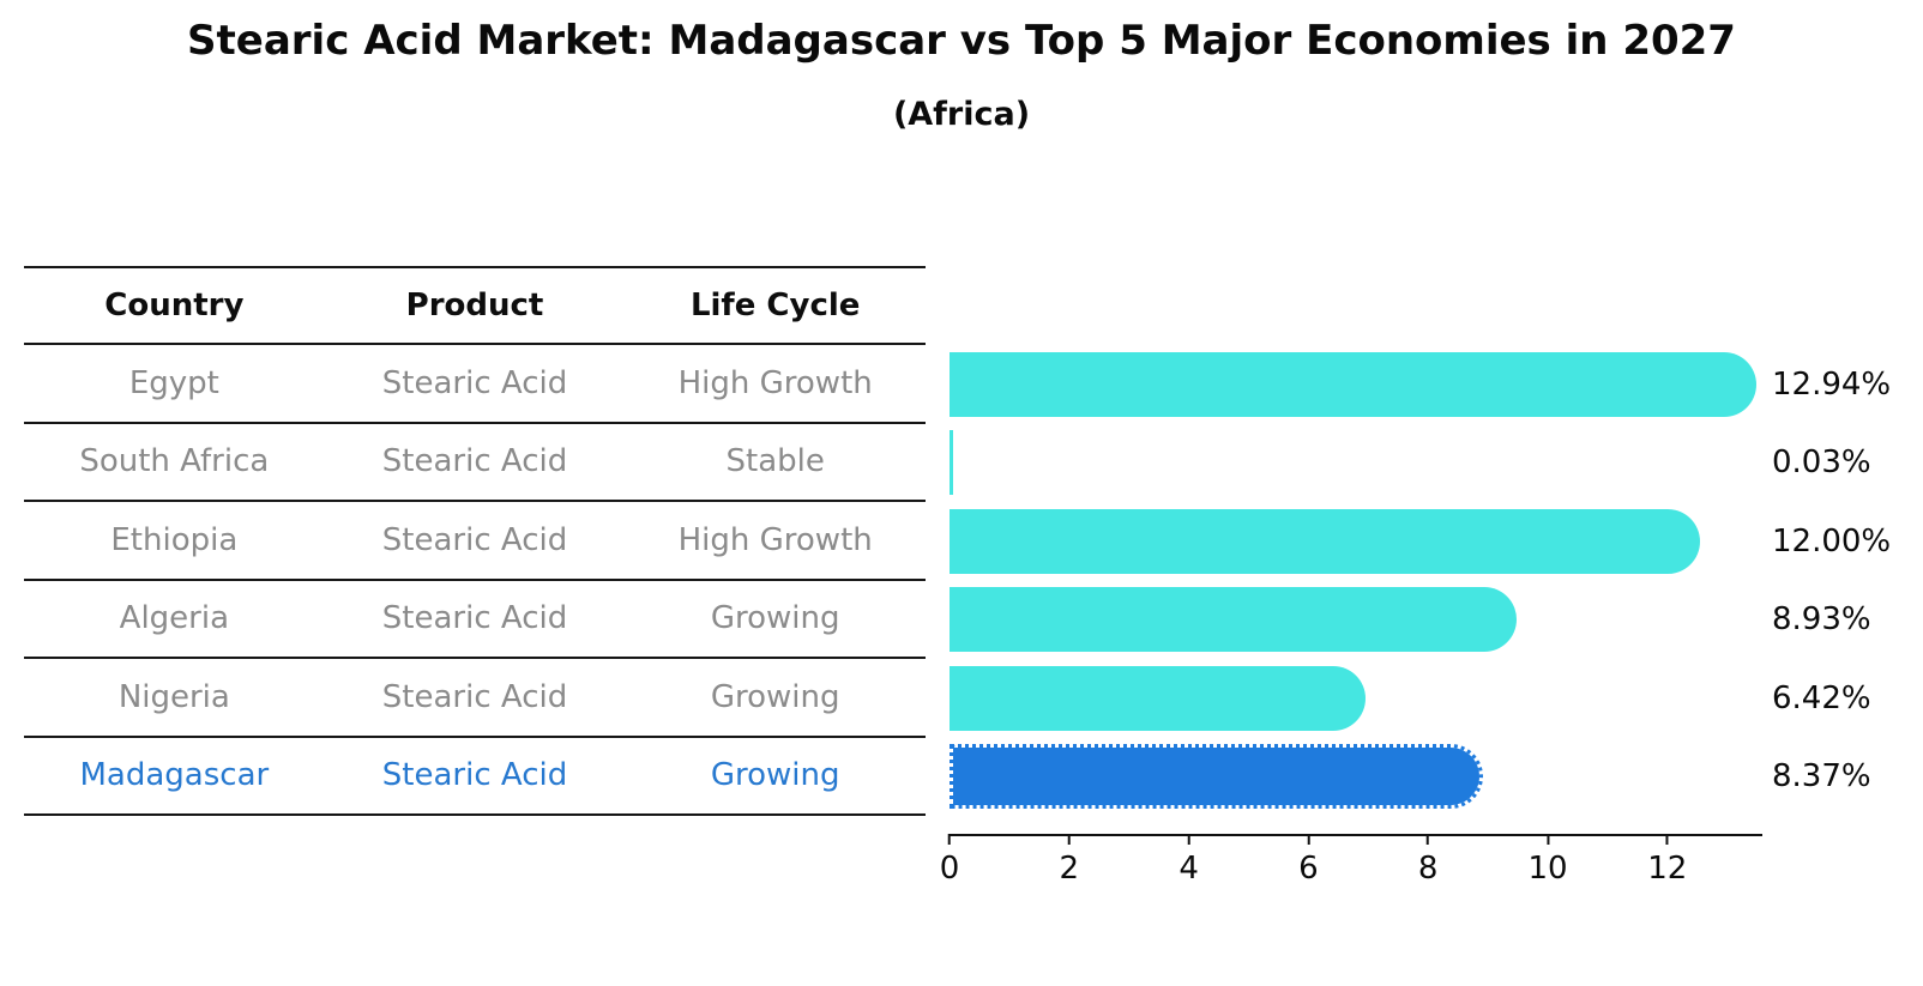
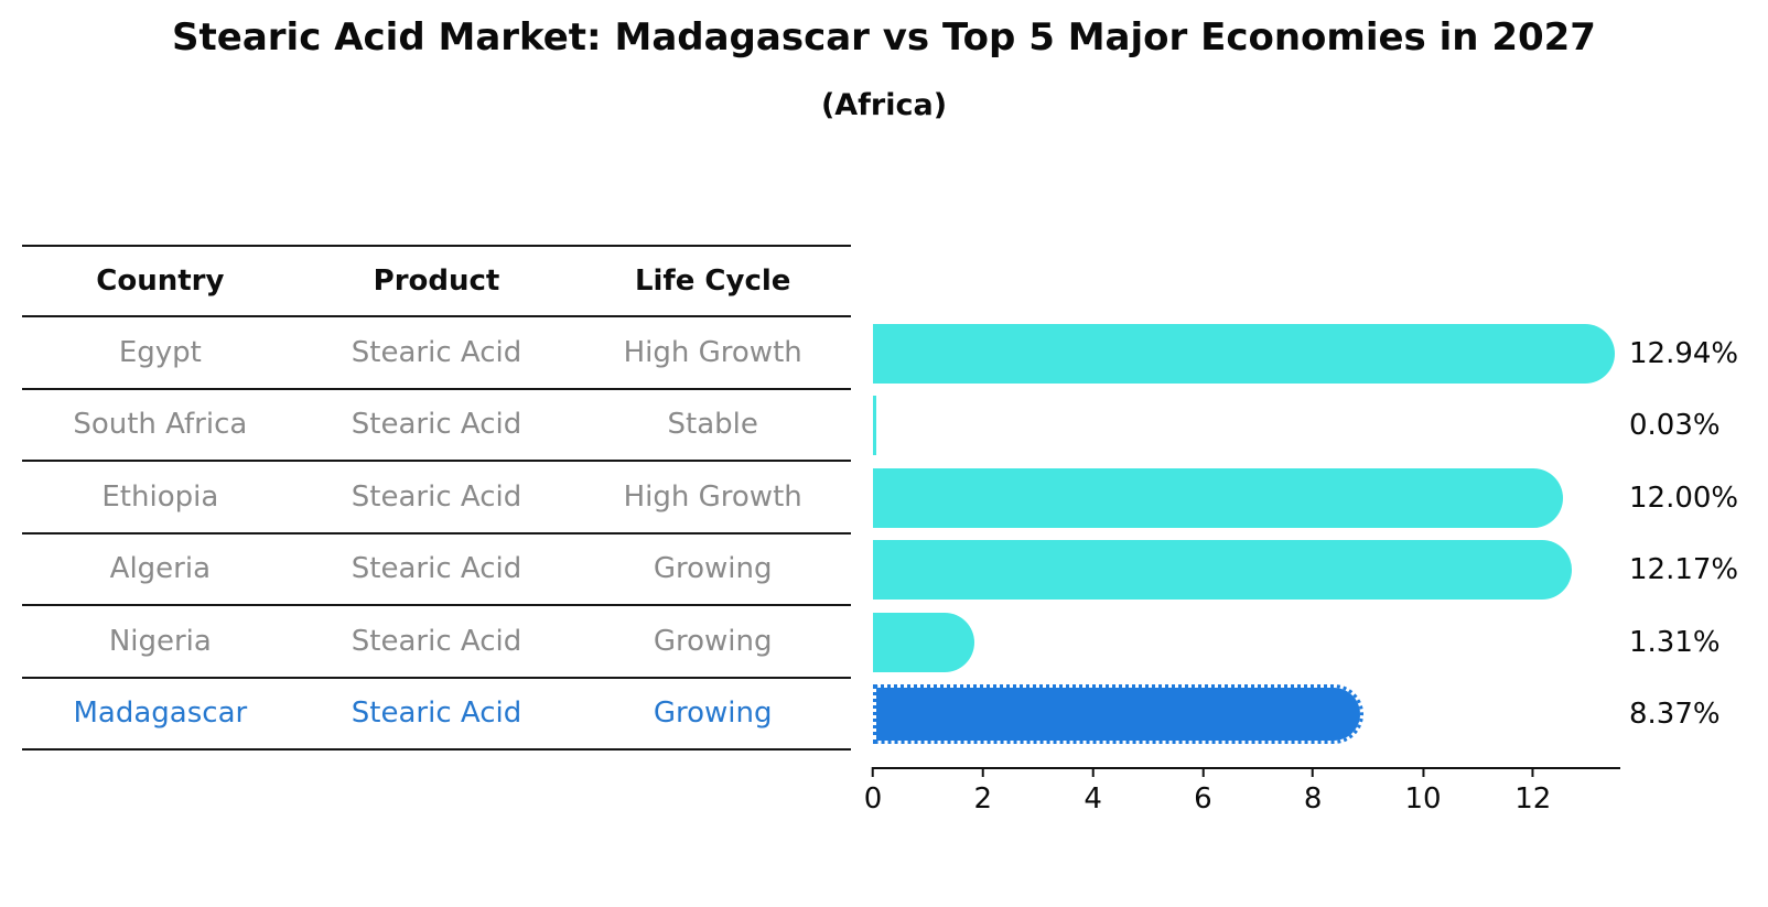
Algeria: 8.93% -> 12.17%
Nigeria: 6.42% -> 1.31%
